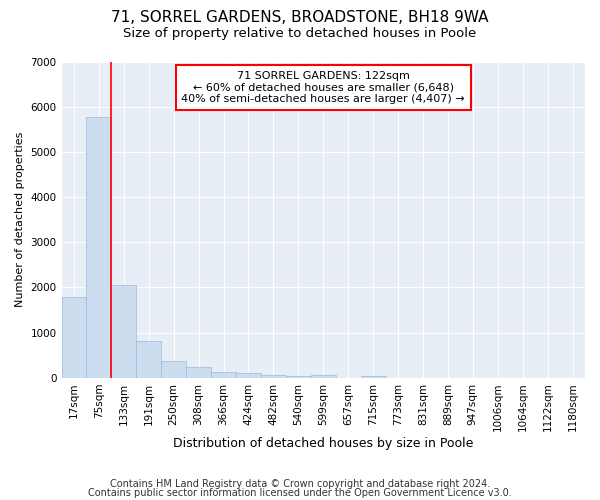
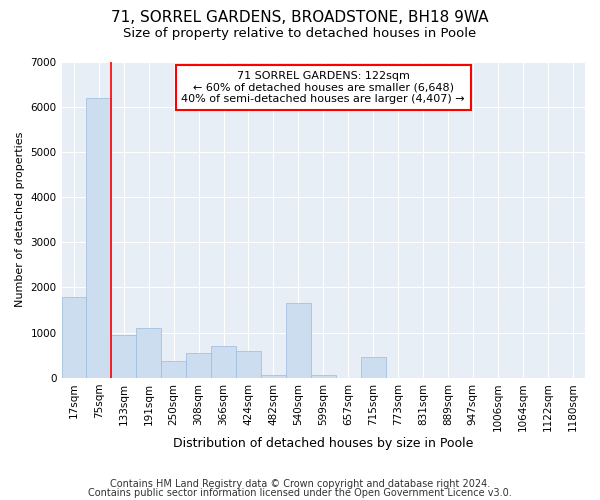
75sqm: 5780 -> 6200
133sqm: 2060 -> 950
191sqm: 820 -> 1100
308sqm: 230 -> 550
366sqm: 130 -> 700
424sqm: 110 -> 600
540sqm: 50 -> 1650
715sqm: 50 -> 450
